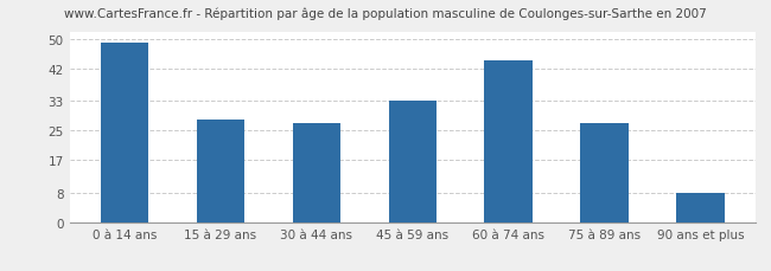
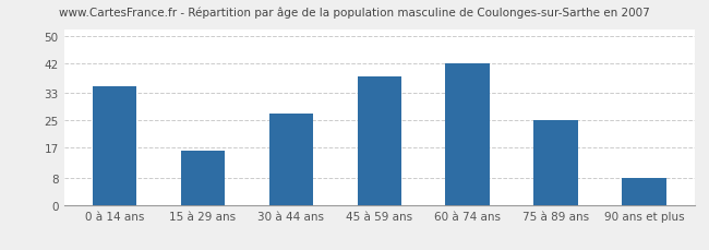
0 à 14 ans: 49 -> 35
15 à 29 ans: 28 -> 16
45 à 59 ans: 33 -> 38
60 à 74 ans: 44 -> 42
75 à 89 ans: 27 -> 25
